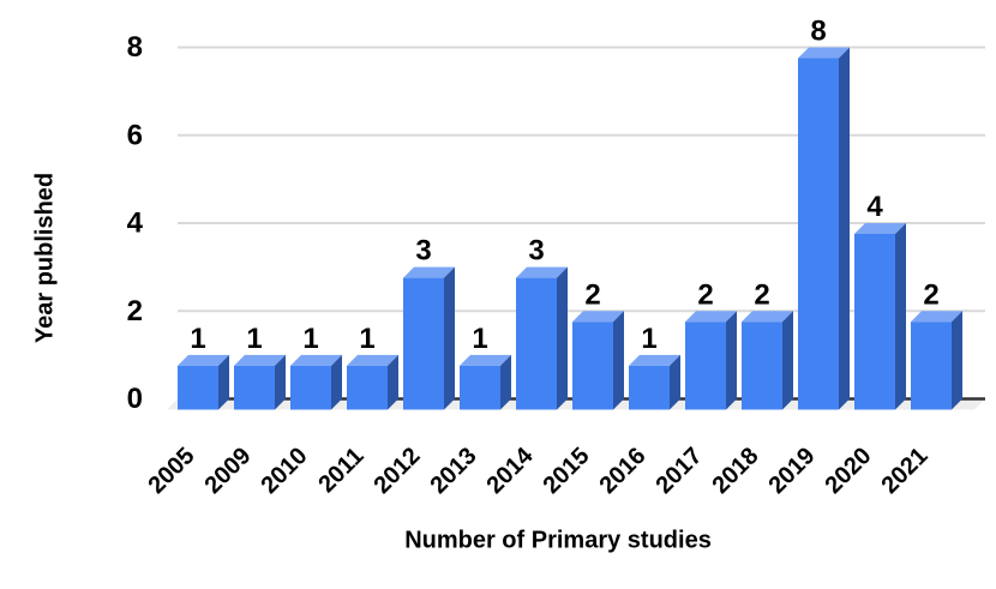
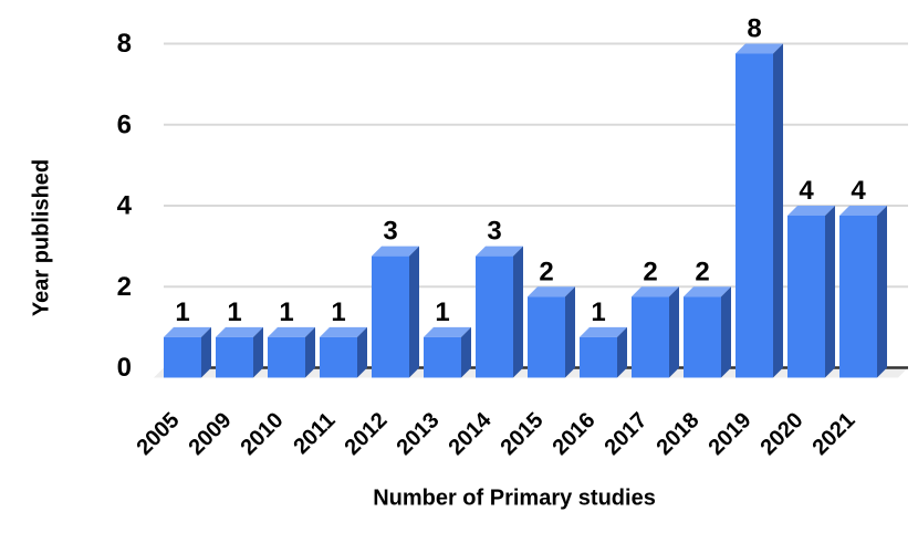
2021: 2 -> 4
